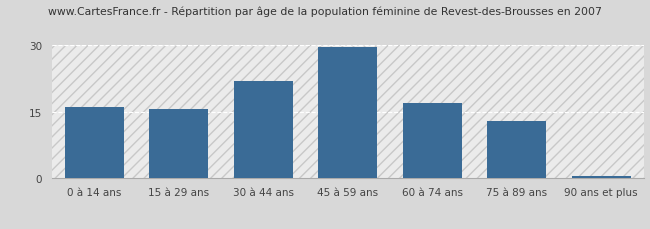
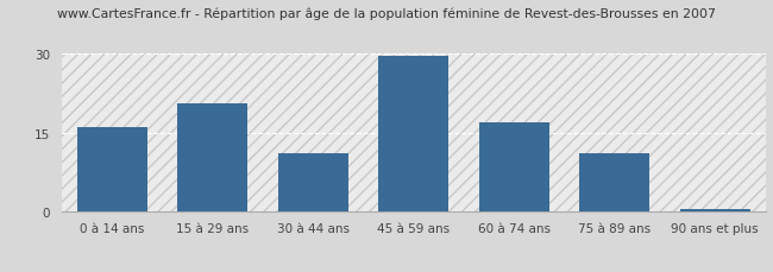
15 à 29 ans: 15.5 -> 20.5
30 à 44 ans: 22.0 -> 11.0
75 à 89 ans: 13.0 -> 11.0
